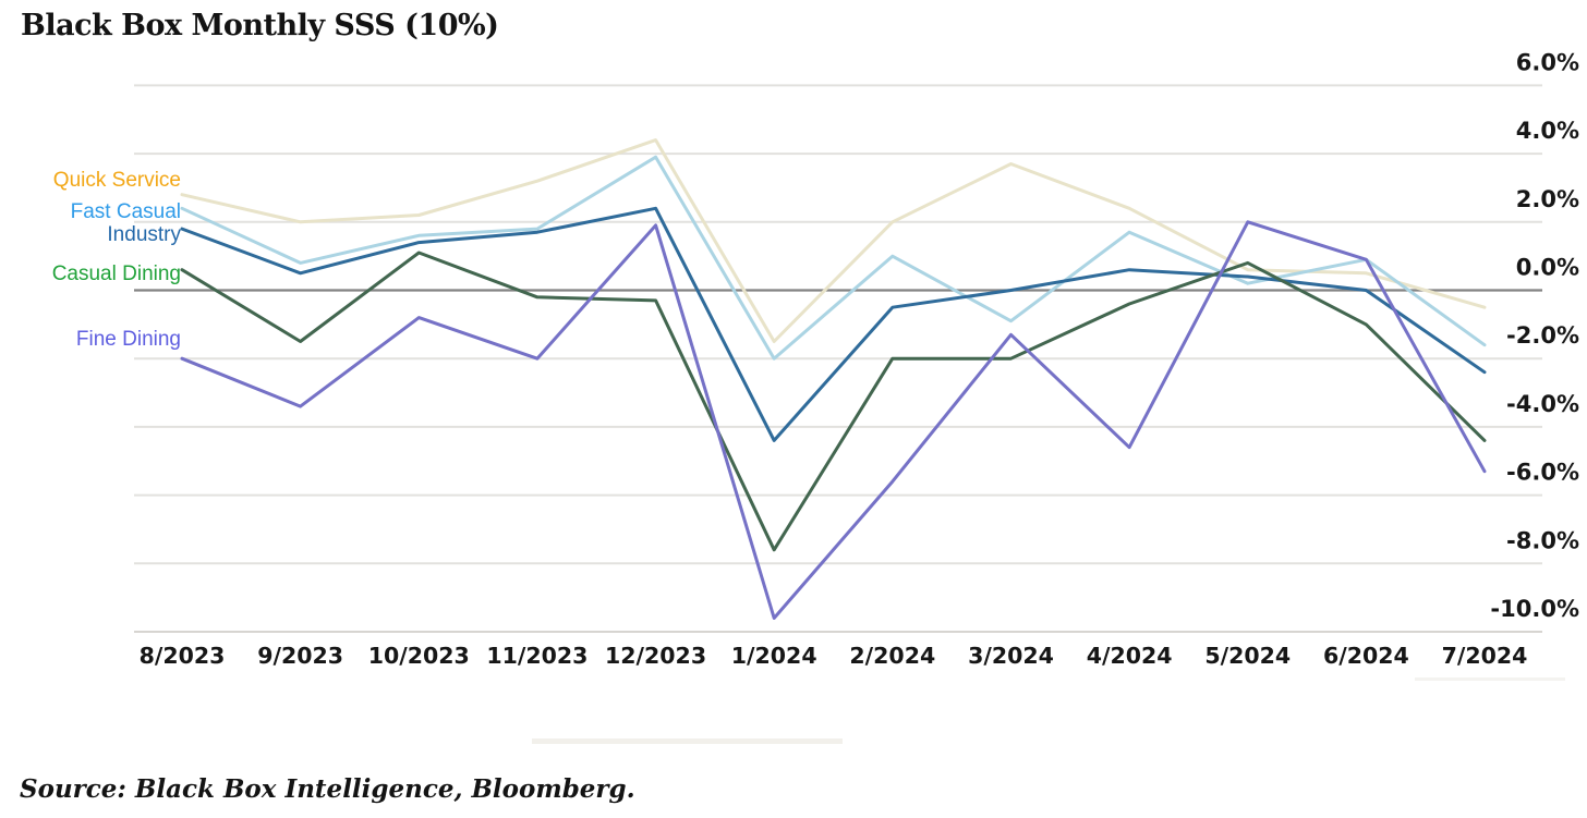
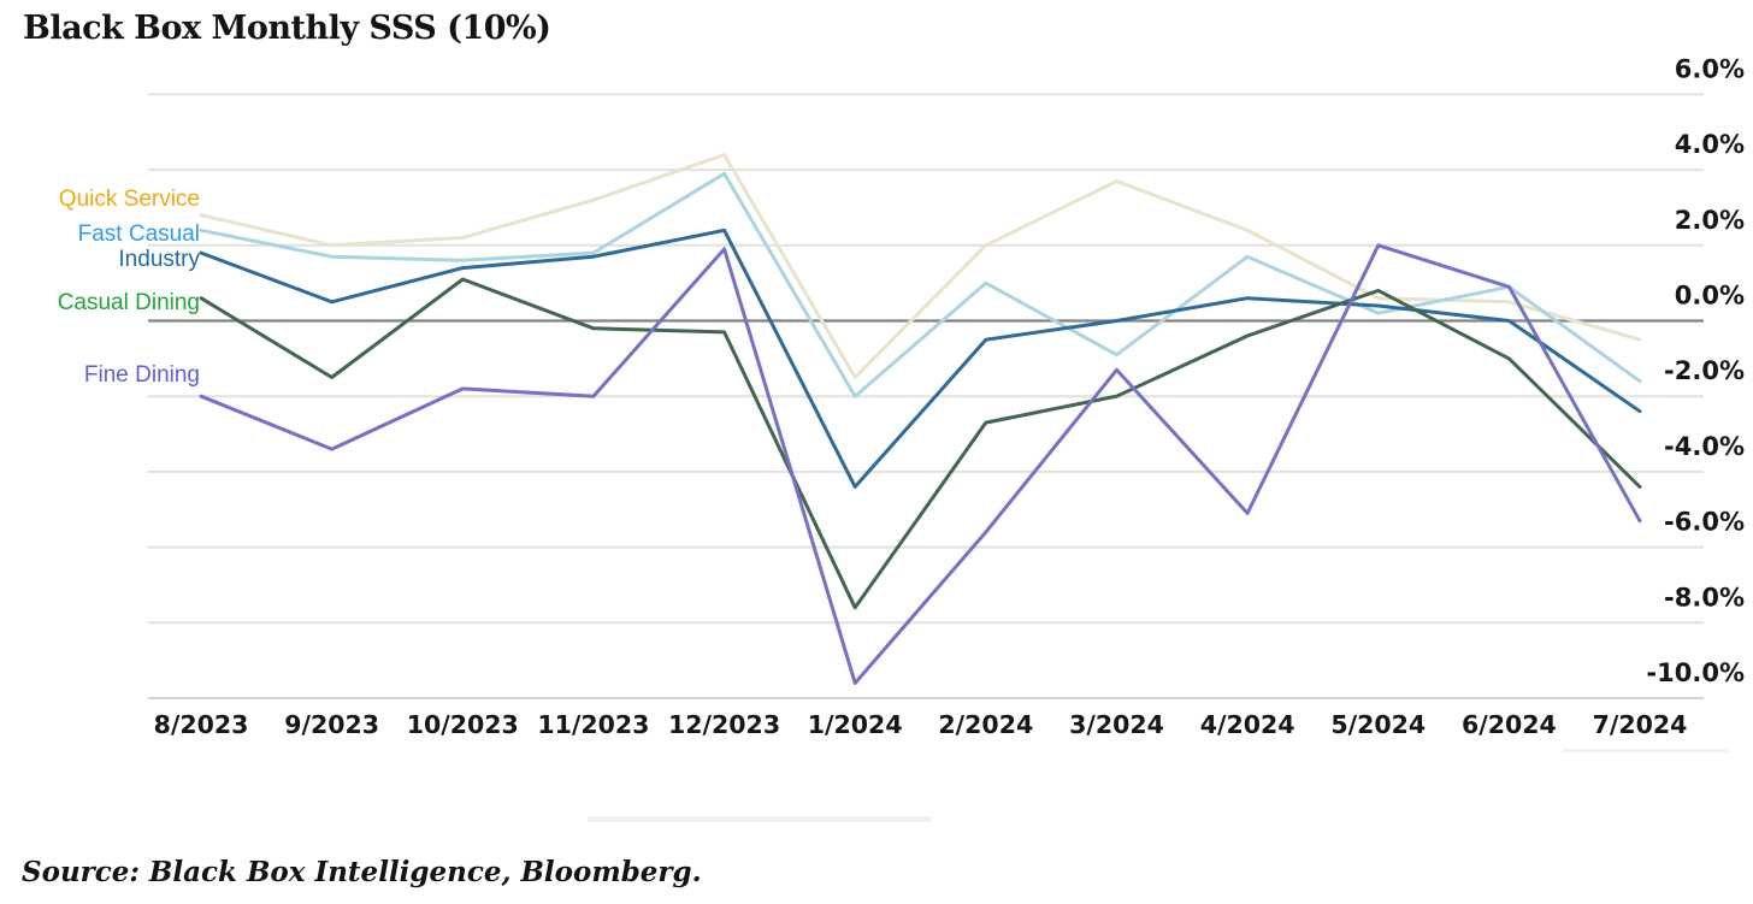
Fast Casual/9/2023: 0.8% -> 1.7%
Fine Dining/10/2023: -0.8% -> -1.8%
Casual Dining/2/2024: -2.0% -> -2.7%
Fine Dining/4/2024: -4.6% -> -5.1%
